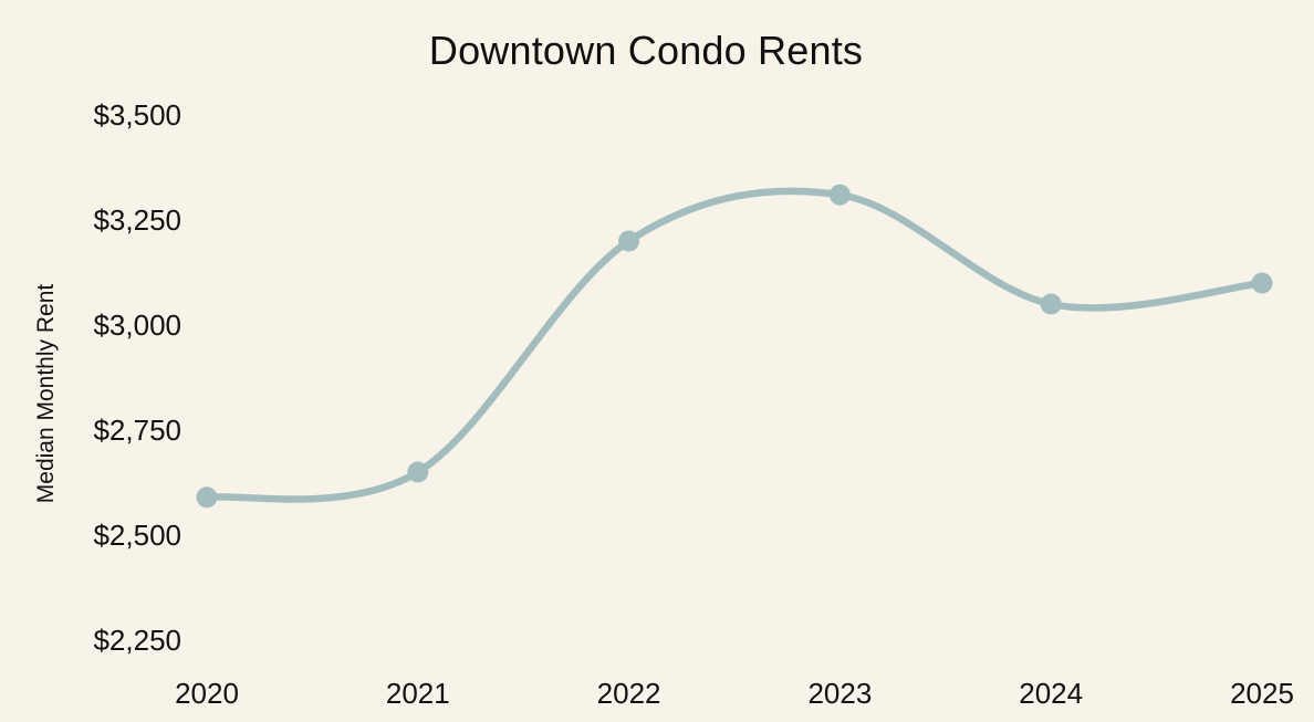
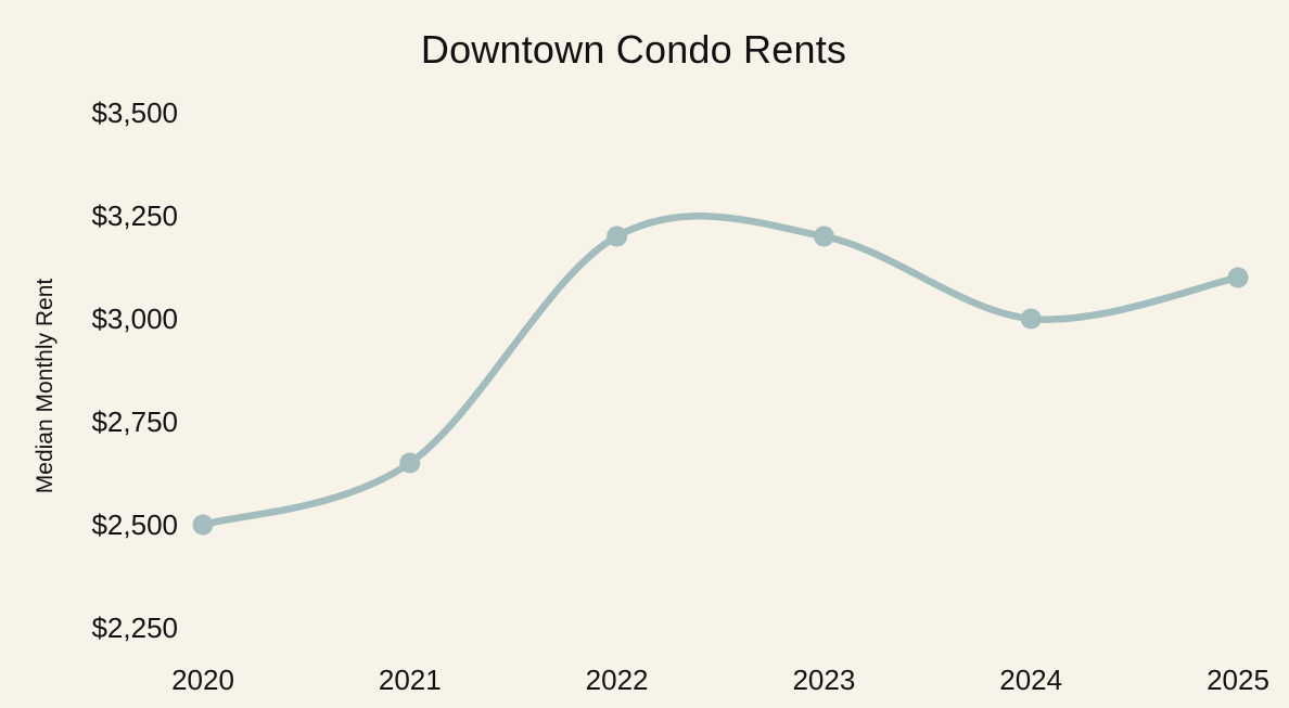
2020: $2590 -> $2500
2023: $3310 -> $3200
2024: $3050 -> $3000
